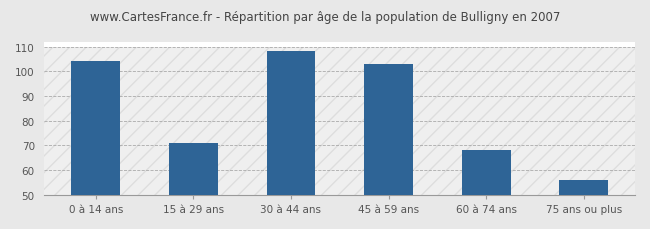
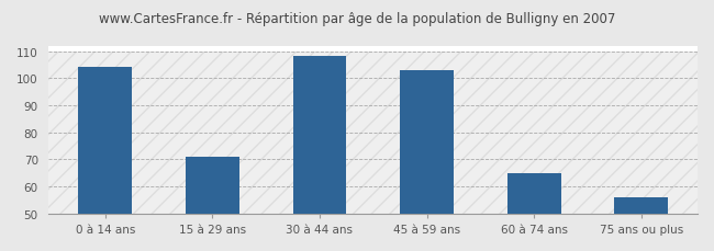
60 à 74 ans: 68 -> 65
